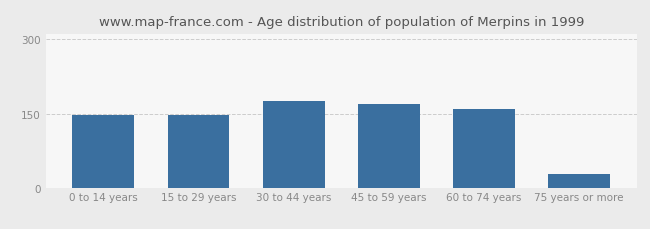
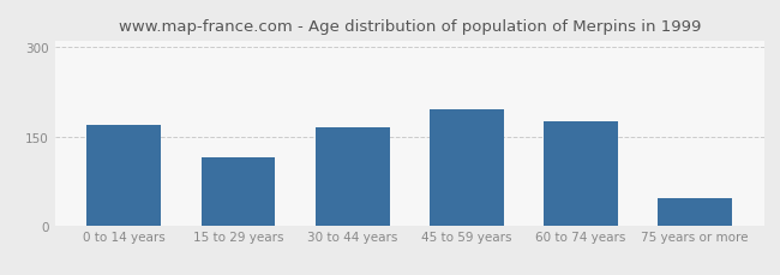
0 to 14 years: 148 -> 170
15 to 29 years: 146 -> 115
30 to 44 years: 176 -> 165
45 to 59 years: 169 -> 195
60 to 74 years: 159 -> 175
75 years or more: 27 -> 45
